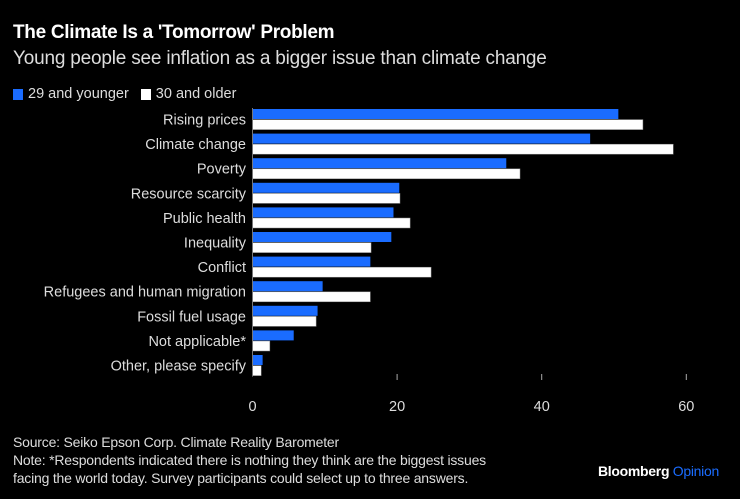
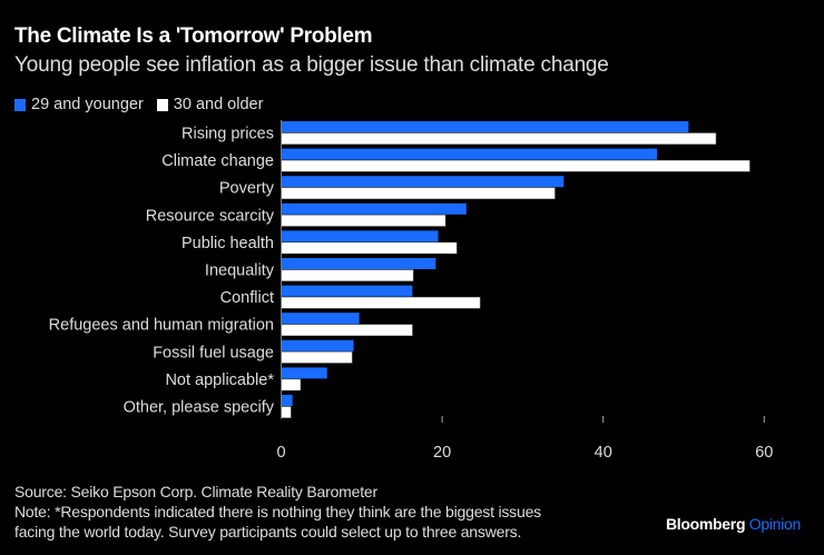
30 and older/Poverty: 37 -> 34
29 and younger/Resource scarcity: 20 -> 23
